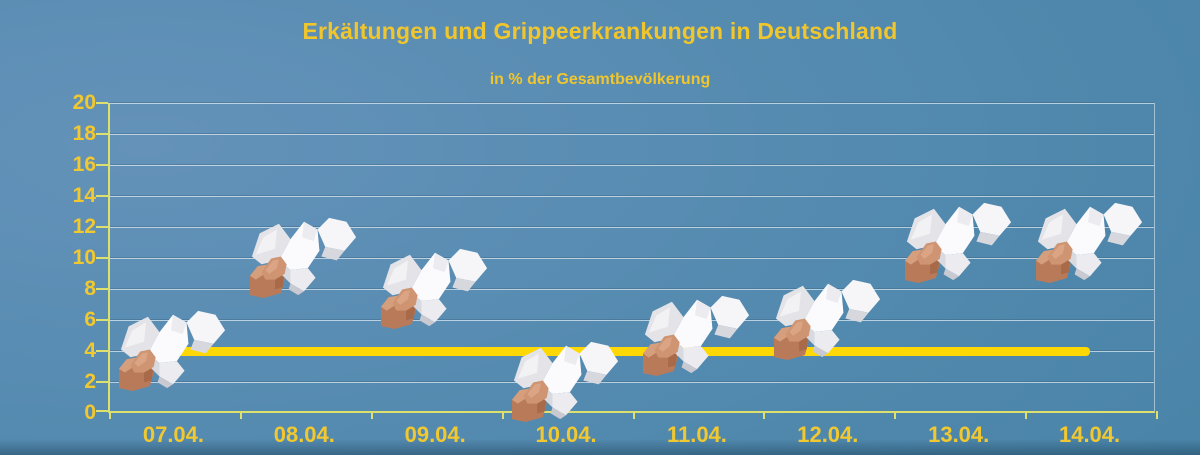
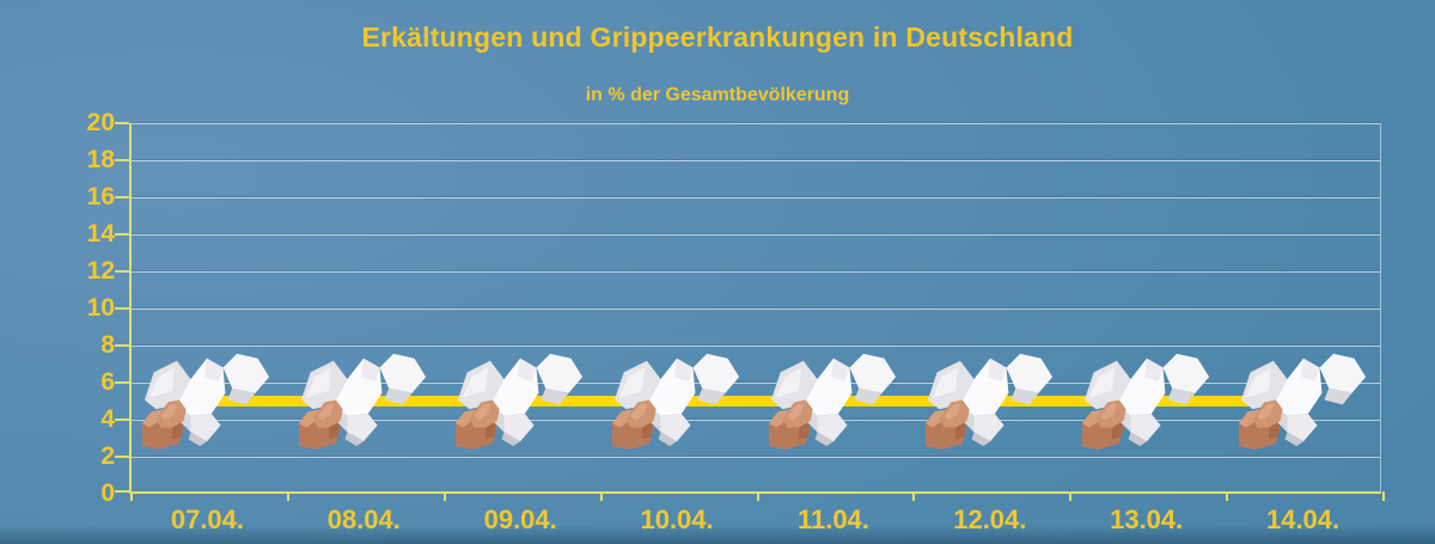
07.04.: 4 -> 5
08.04.: 10 -> 5
09.04.: 8 -> 5
10.04.: 2 -> 5
12.04.: 6 -> 5
13.04.: 11 -> 5
14.04.: 11 -> 5
